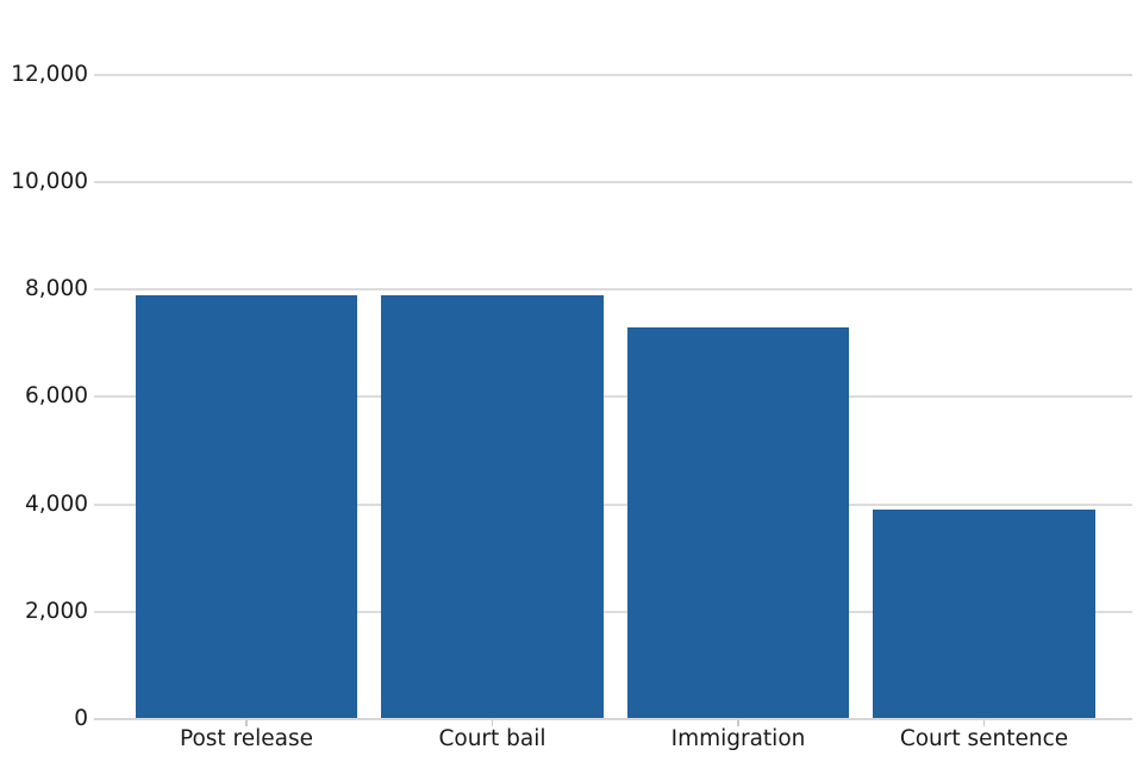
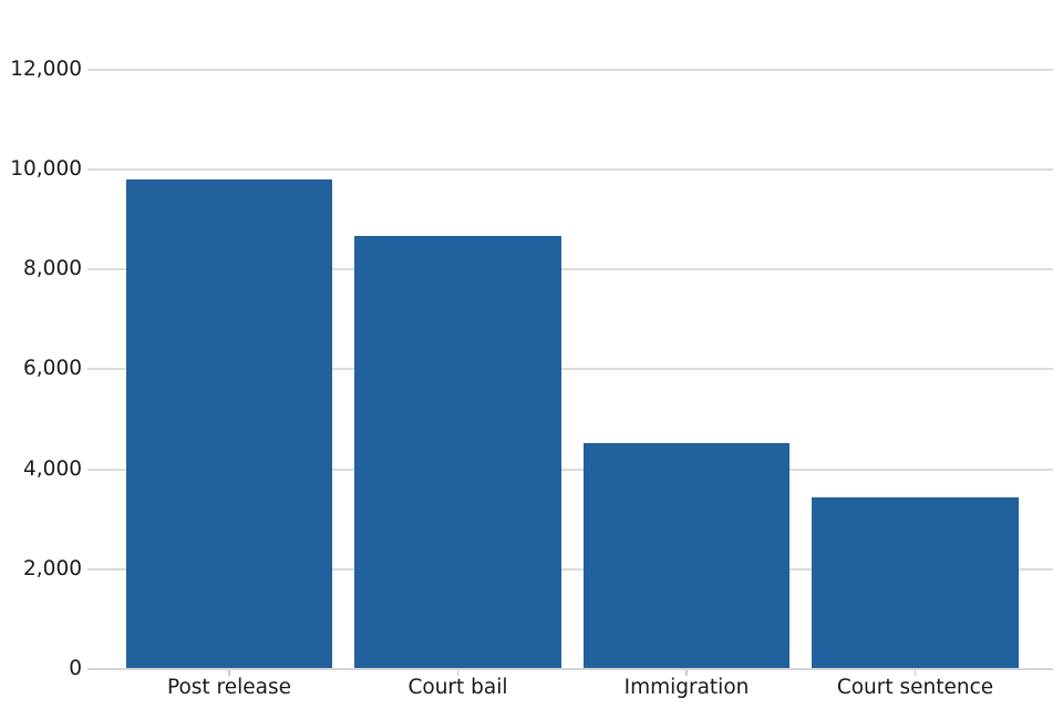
Post release: 7900 -> 9800
Court bail: 7900 -> 8700
Immigration: 7300 -> 4500
Court sentence: 3900 -> 3400
